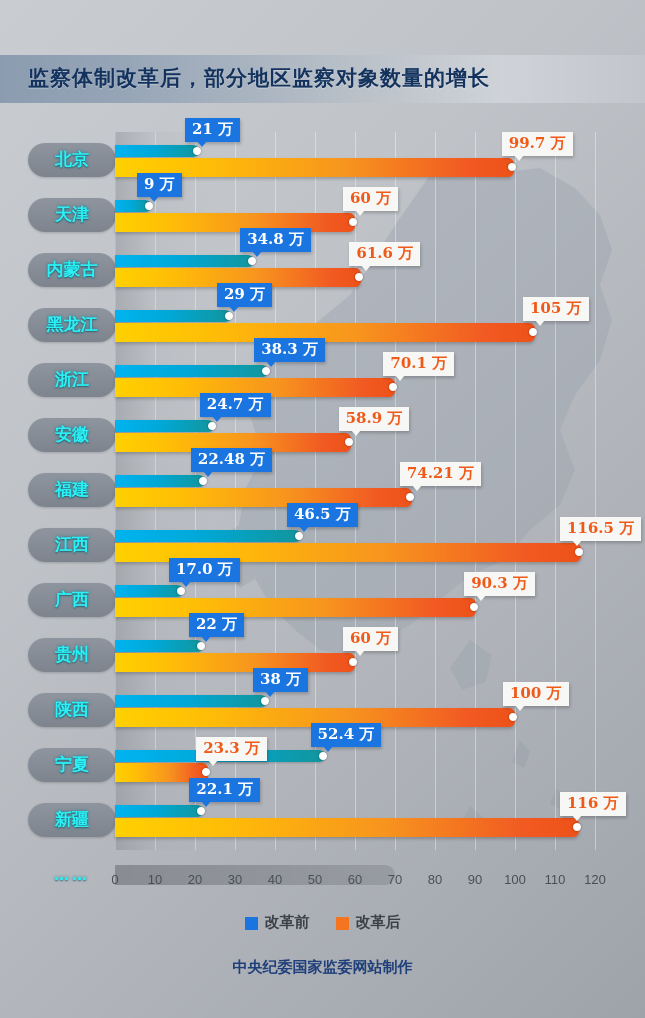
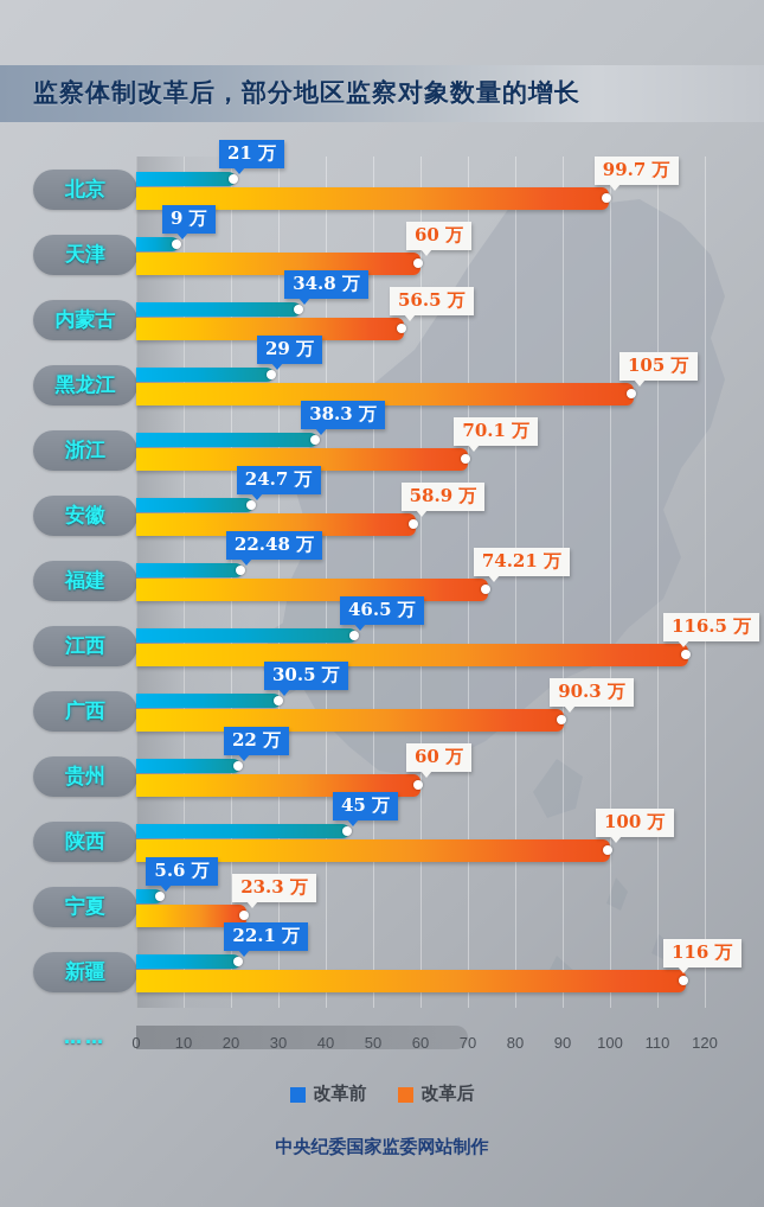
改革后/内蒙古: 61.6 -> 56.5
改革前/广西: 17.0 -> 30.5
改革前/陕西: 38 -> 45
改革前/宁夏: 52.4 -> 5.6
